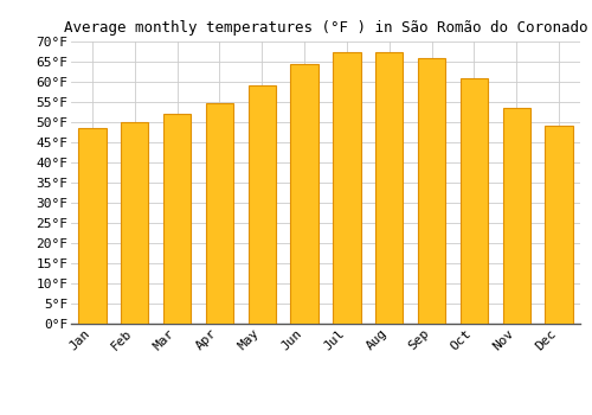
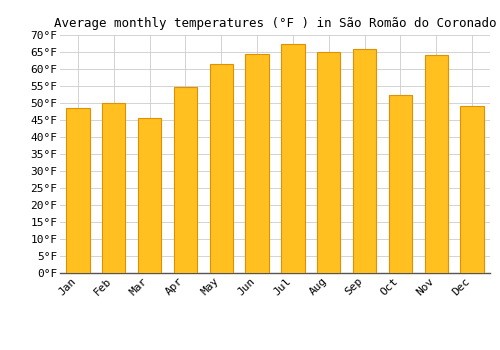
Mar: 52.0°F -> 45.5°F
May: 59.0°F -> 61.5°F
Aug: 67.5°F -> 65.0°F
Oct: 61.0°F -> 52.5°F
Nov: 53.5°F -> 64.0°F
